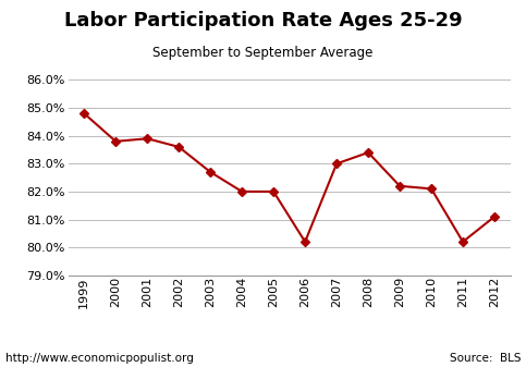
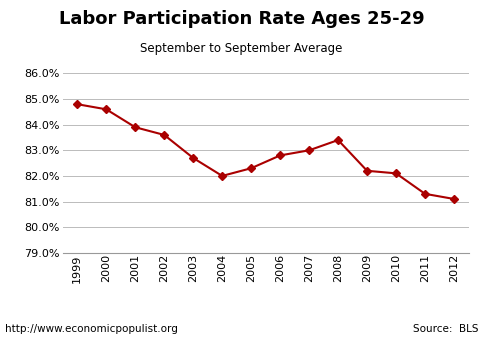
2000: 83.8% -> 84.6%
2005: 82.0% -> 82.3%
2006: 80.2% -> 82.8%
2011: 80.2% -> 81.3%
